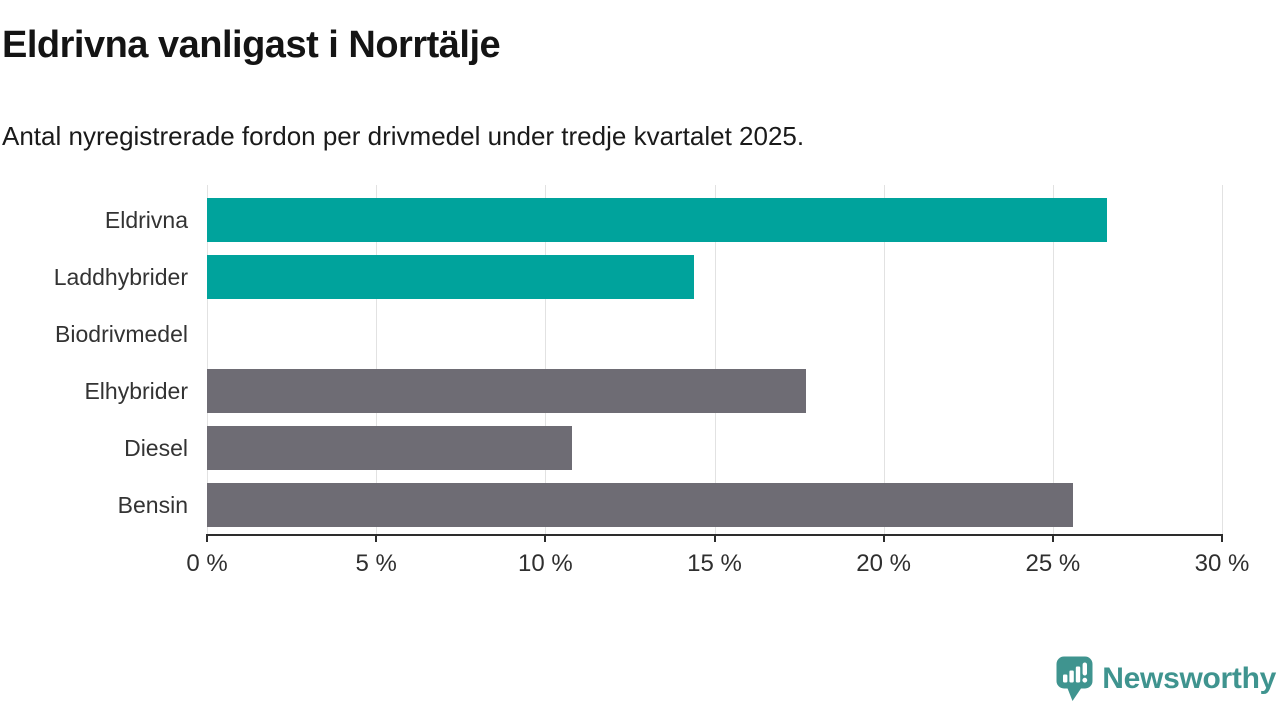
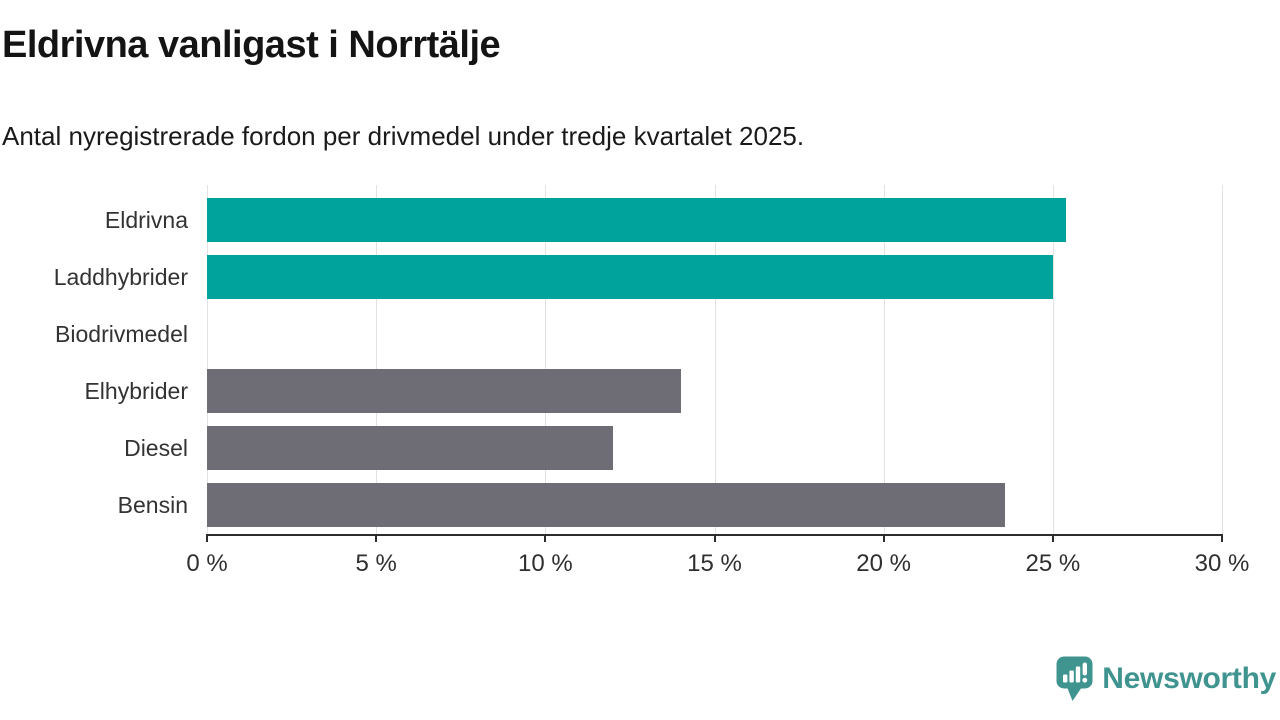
Eldrivna: 26.6% -> 25.4%
Laddhybrider: 14.4% -> 25.0%
Elhybrider: 17.7% -> 14.0%
Diesel: 10.8% -> 12.0%
Bensin: 25.6% -> 23.6%
